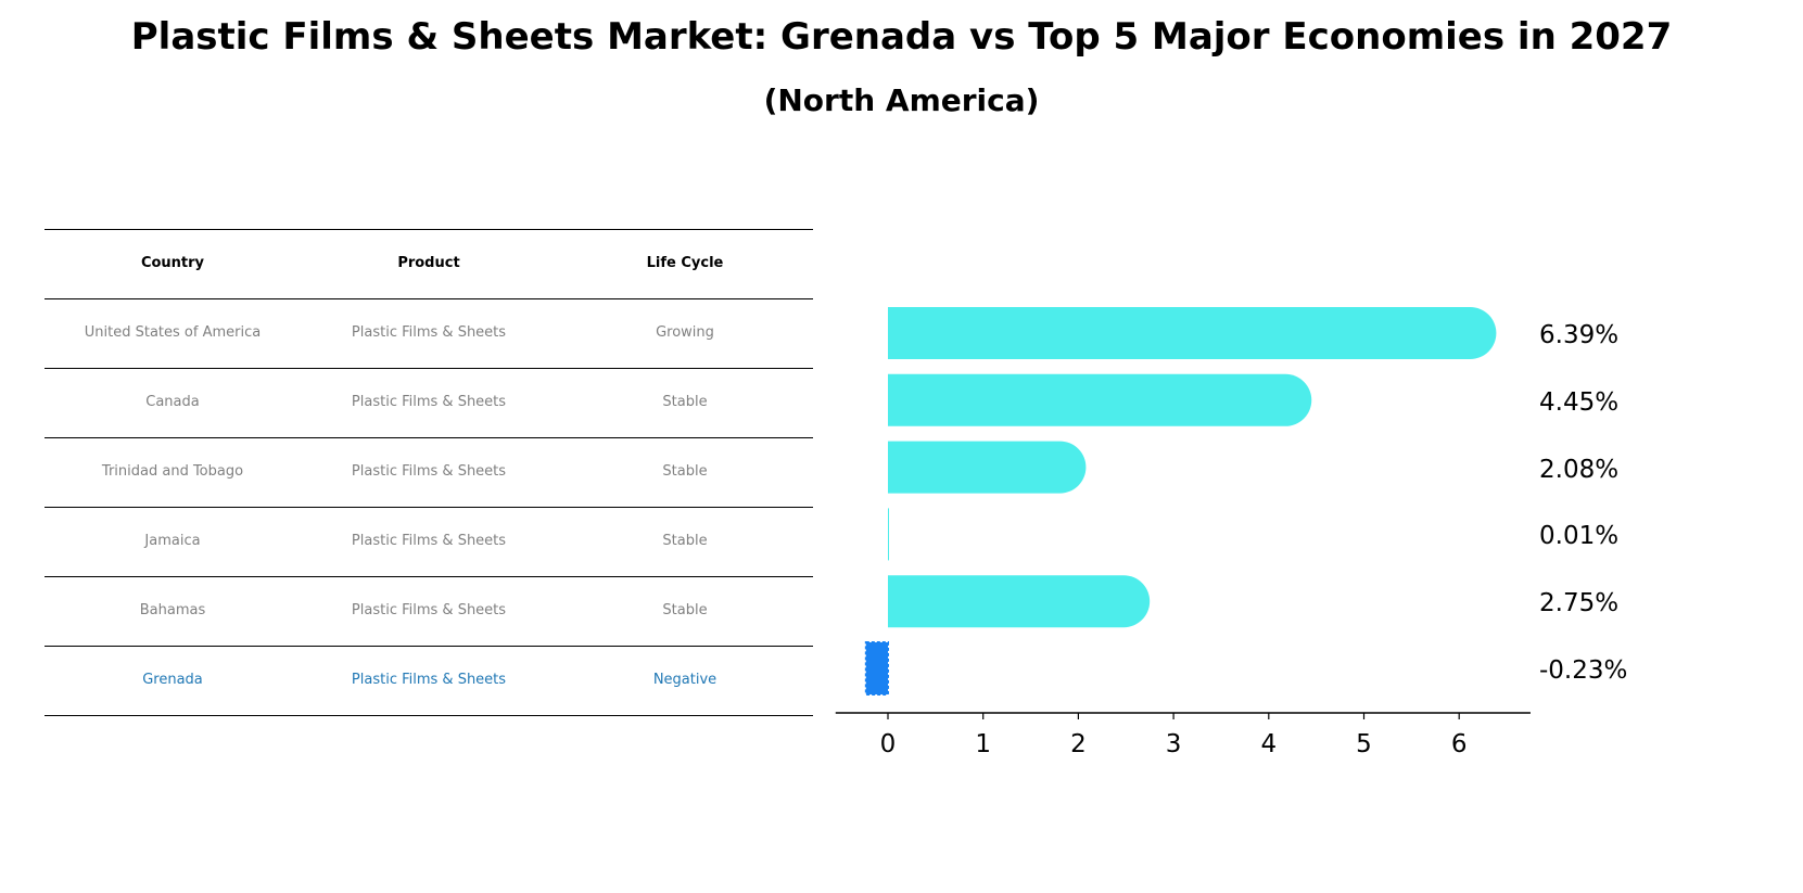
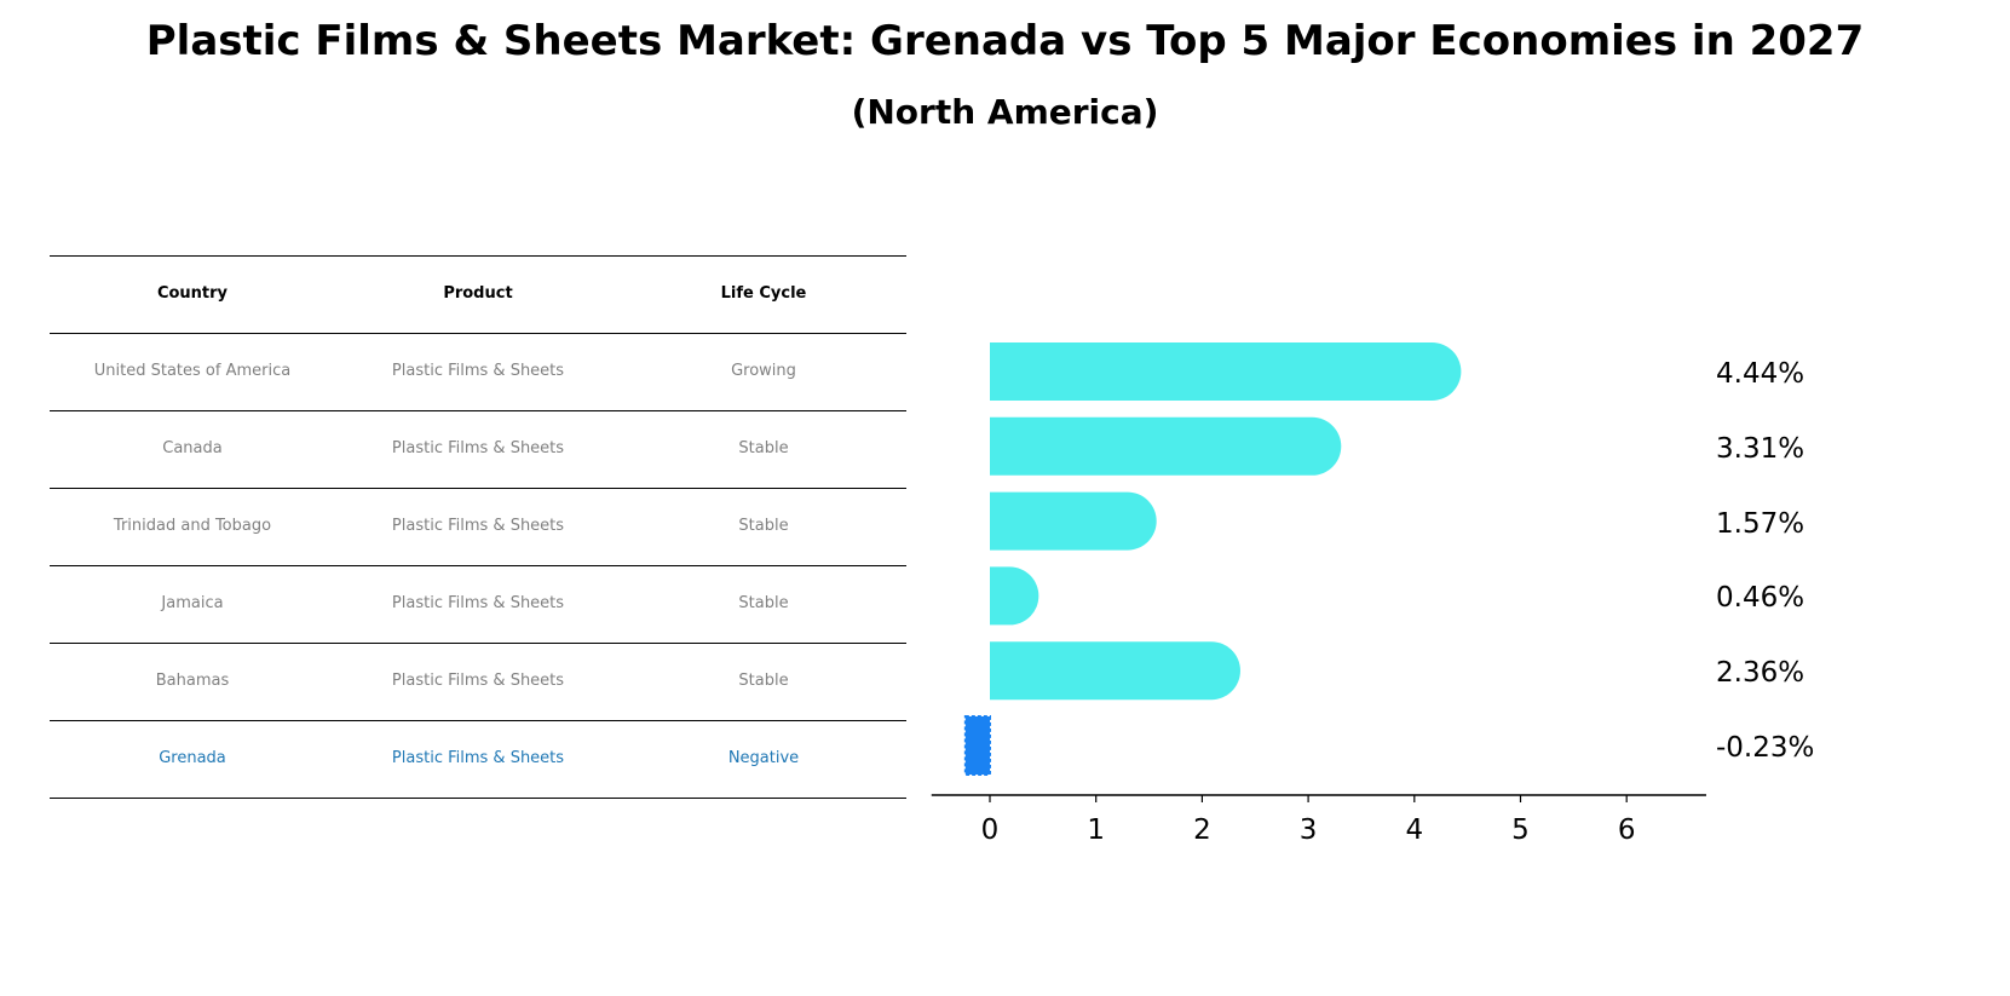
United States of America: 6.39% -> 4.44%
Canada: 4.45% -> 3.31%
Trinidad and Tobago: 2.08% -> 1.57%
Jamaica: 0.01% -> 0.46%
Bahamas: 2.75% -> 2.36%
